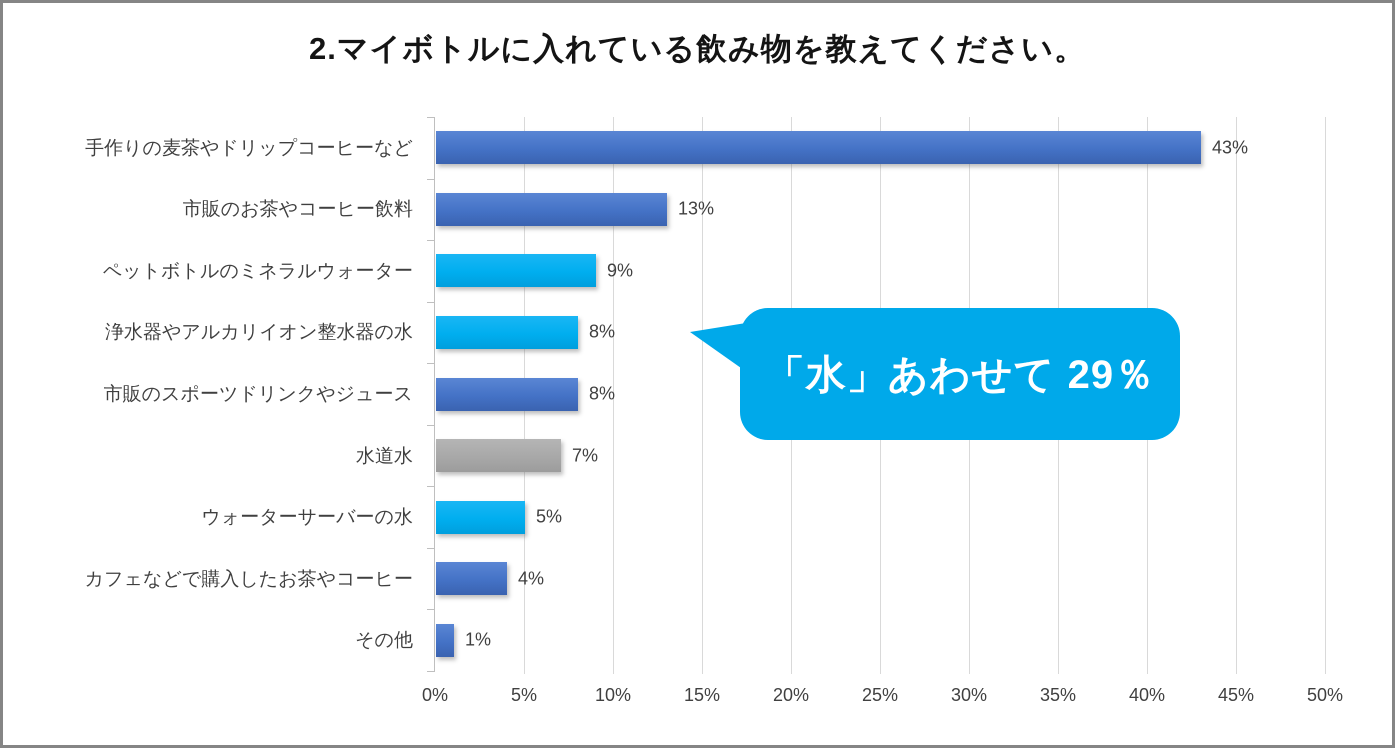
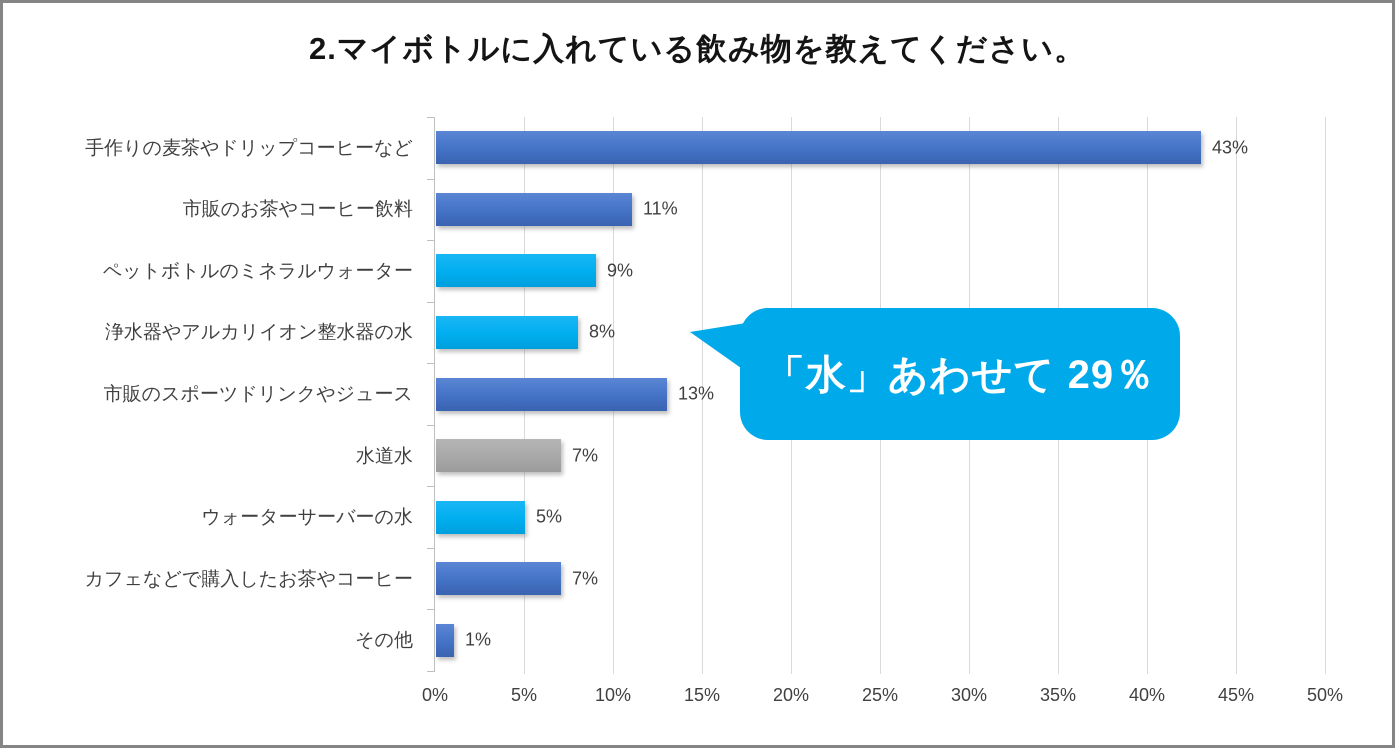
市販のお茶やコーヒー飲料: 13% -> 11%
市販のスポーツドリンクやジュース: 8% -> 13%
カフェなどで購入したお茶やコーヒー: 4% -> 7%
